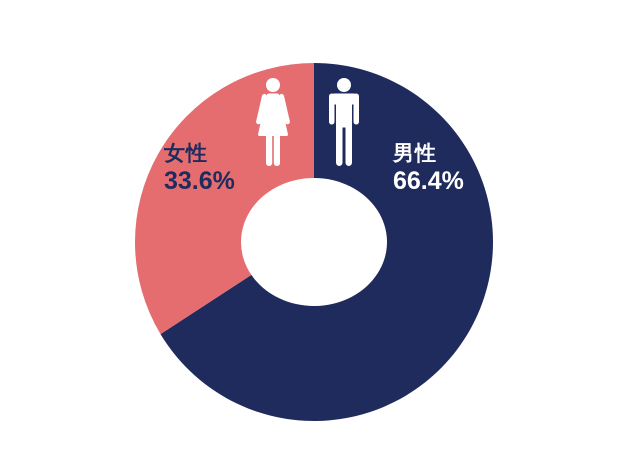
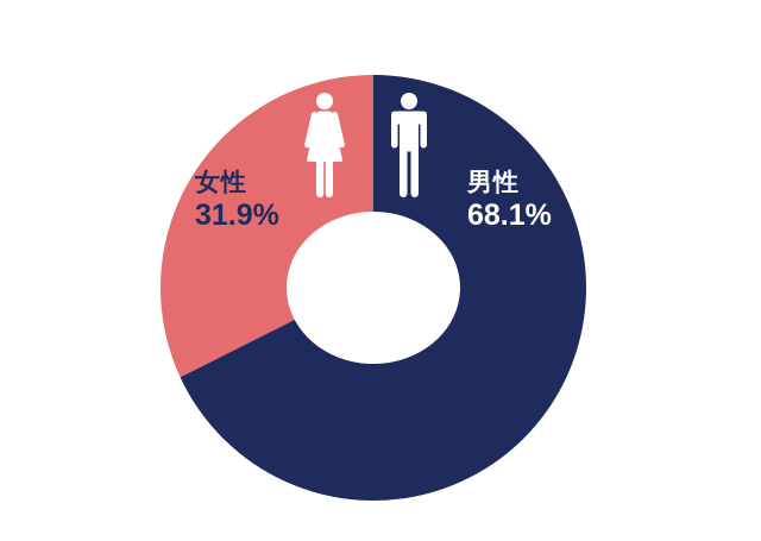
男性: 66.4% -> 68.1%
女性: 33.6% -> 31.9%
